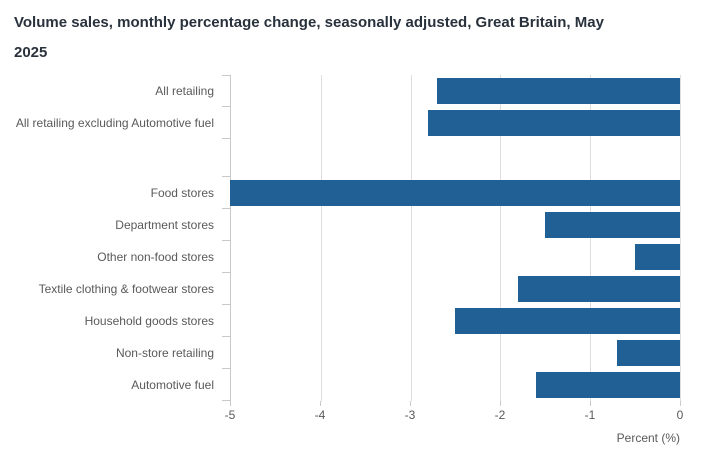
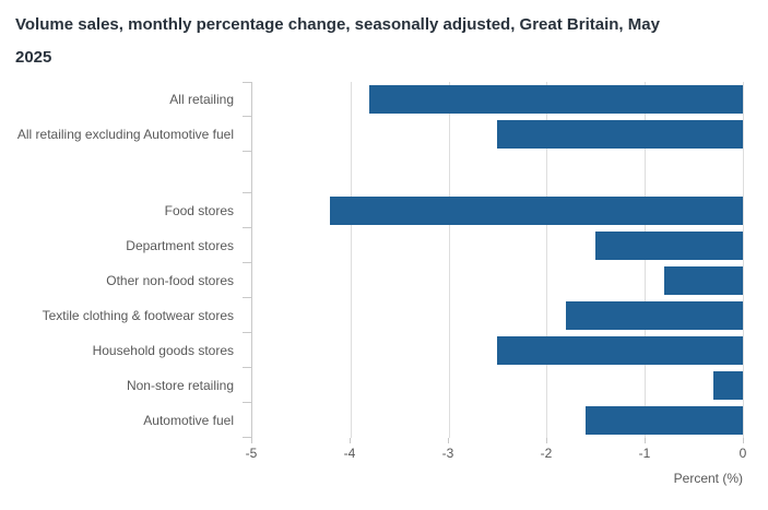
All retailing: -2.7 -> -3.8
All retailing excluding Automotive fuel: -2.8 -> -2.5
Food stores: -5.0 -> -4.2
Other non-food stores: -0.5 -> -0.8
Non-store retailing: -0.7 -> -0.3
